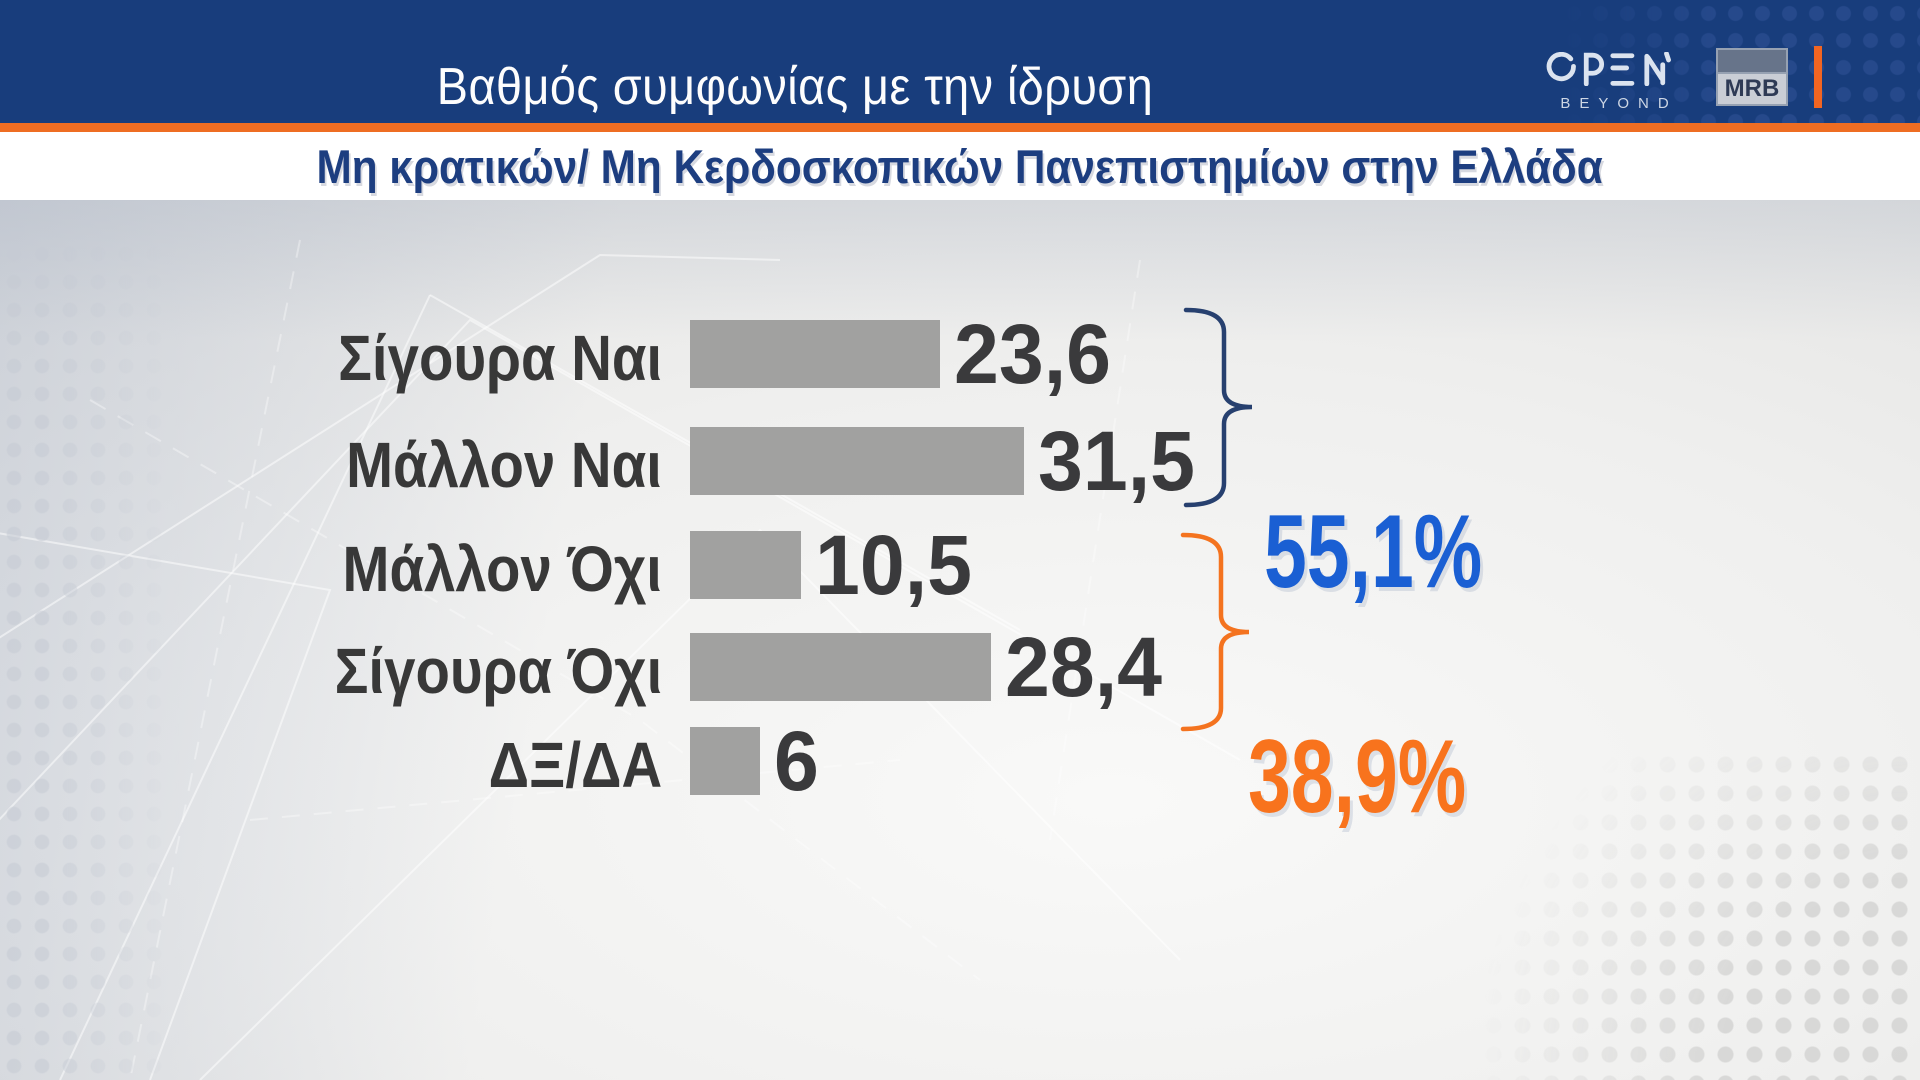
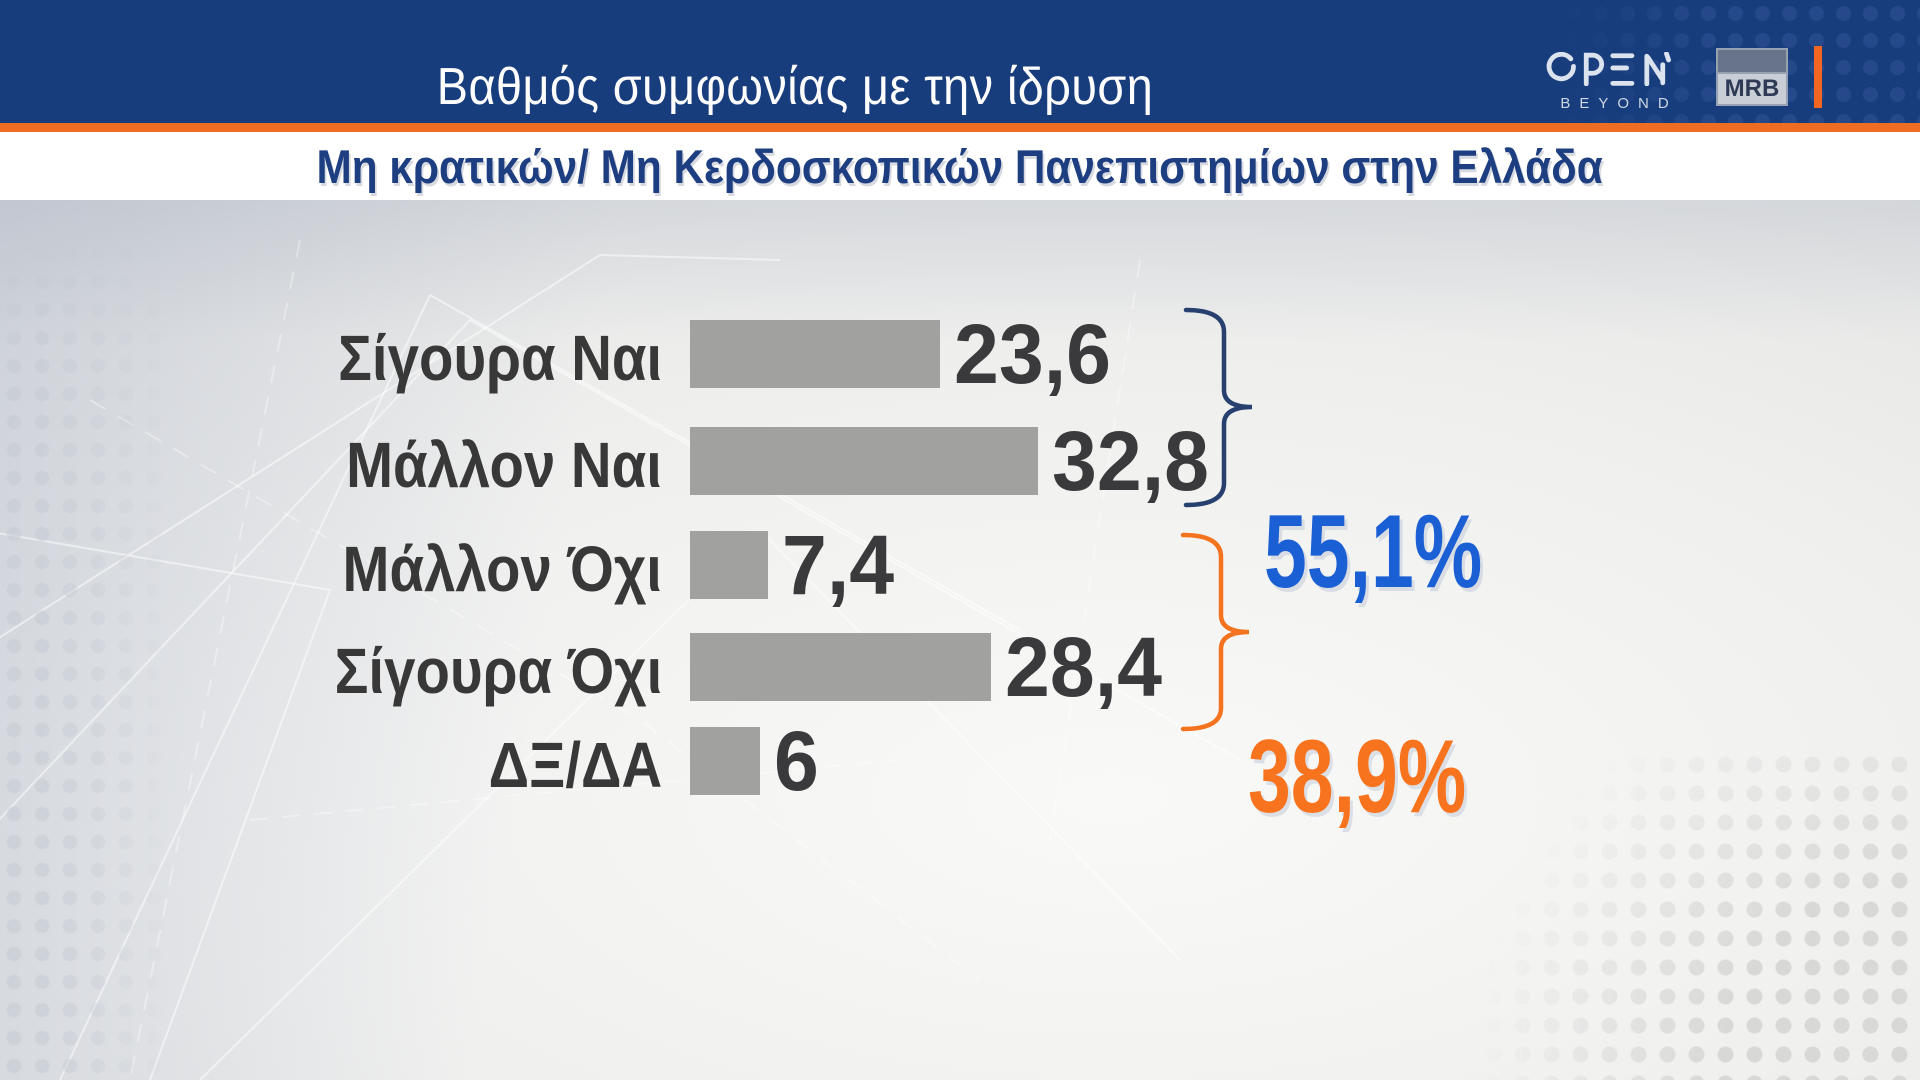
Μάλλον Ναι: 31,5 -> 32,8
Μάλλον Όχι: 10,5 -> 7,4
